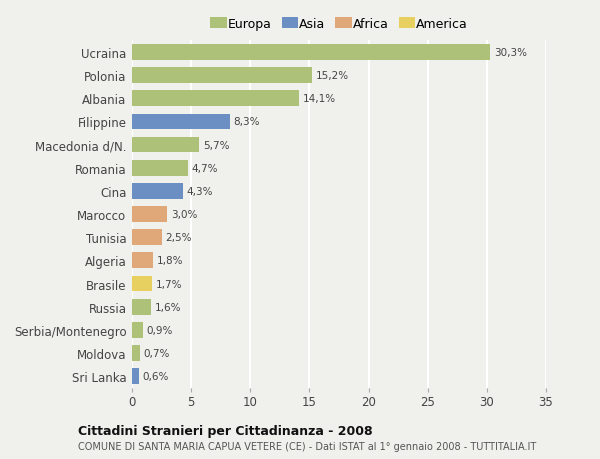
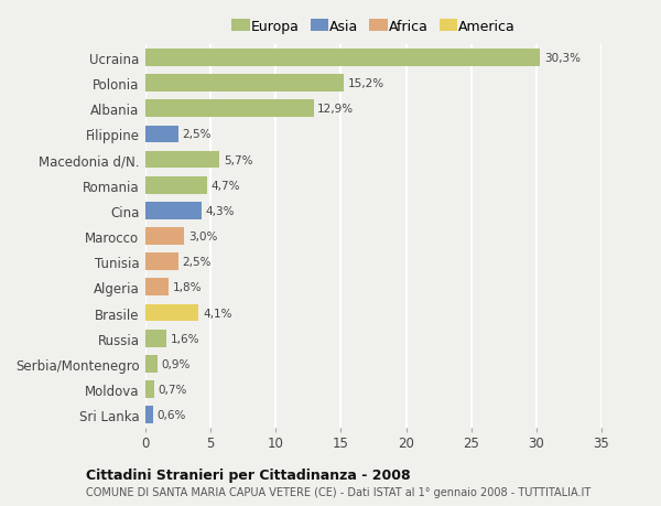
Albania: 14,1% -> 12,9%
Filippine: 8,3% -> 2,5%
Brasile: 1,7% -> 4,1%
